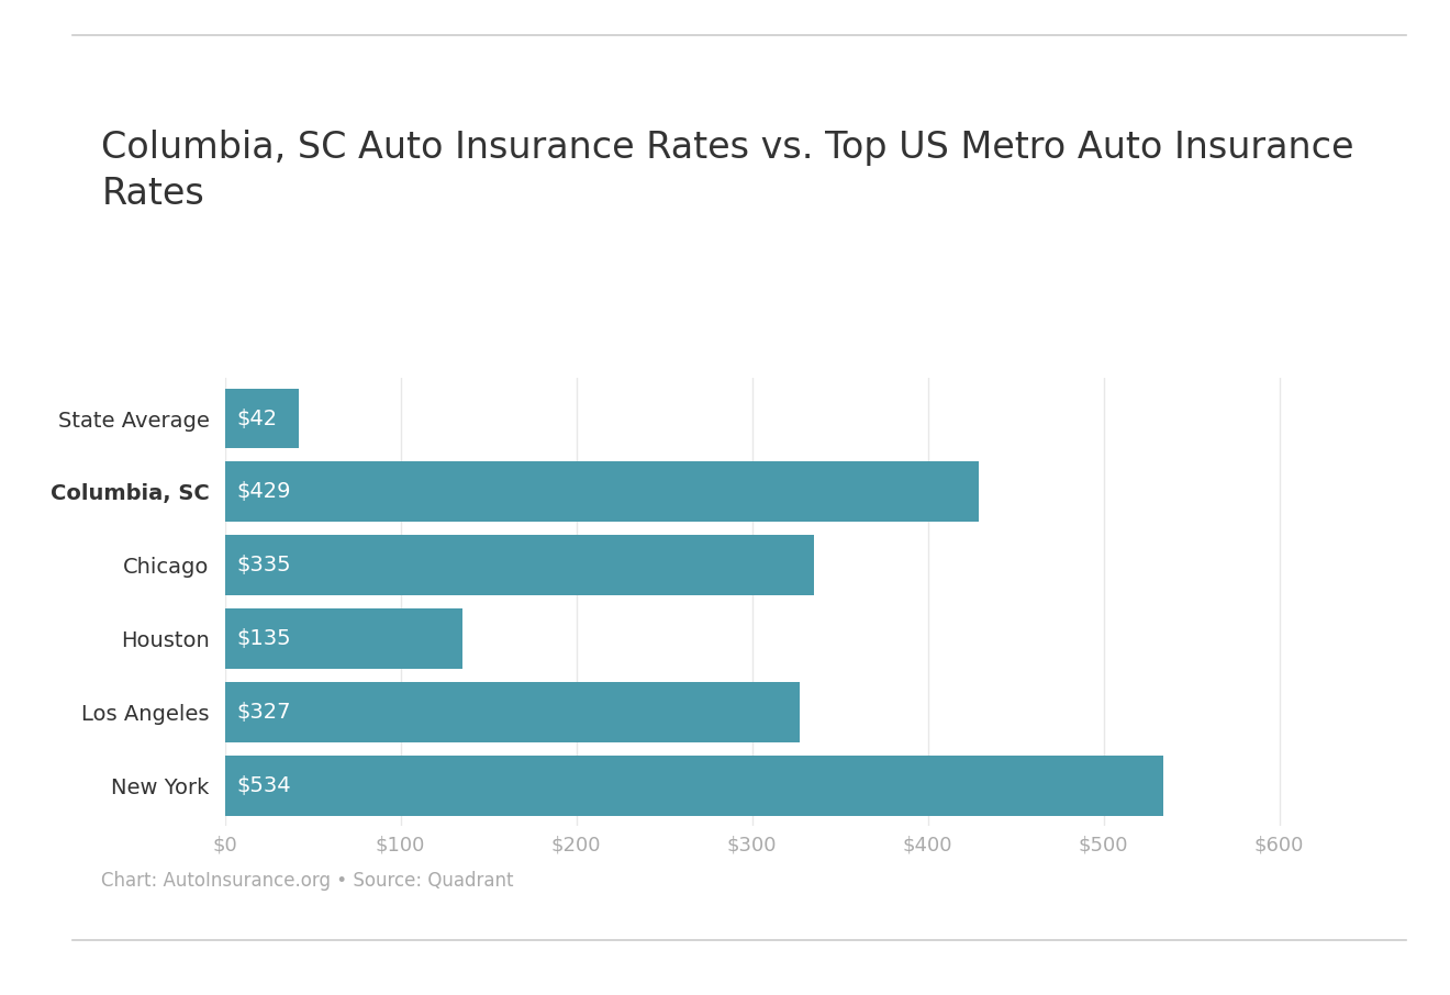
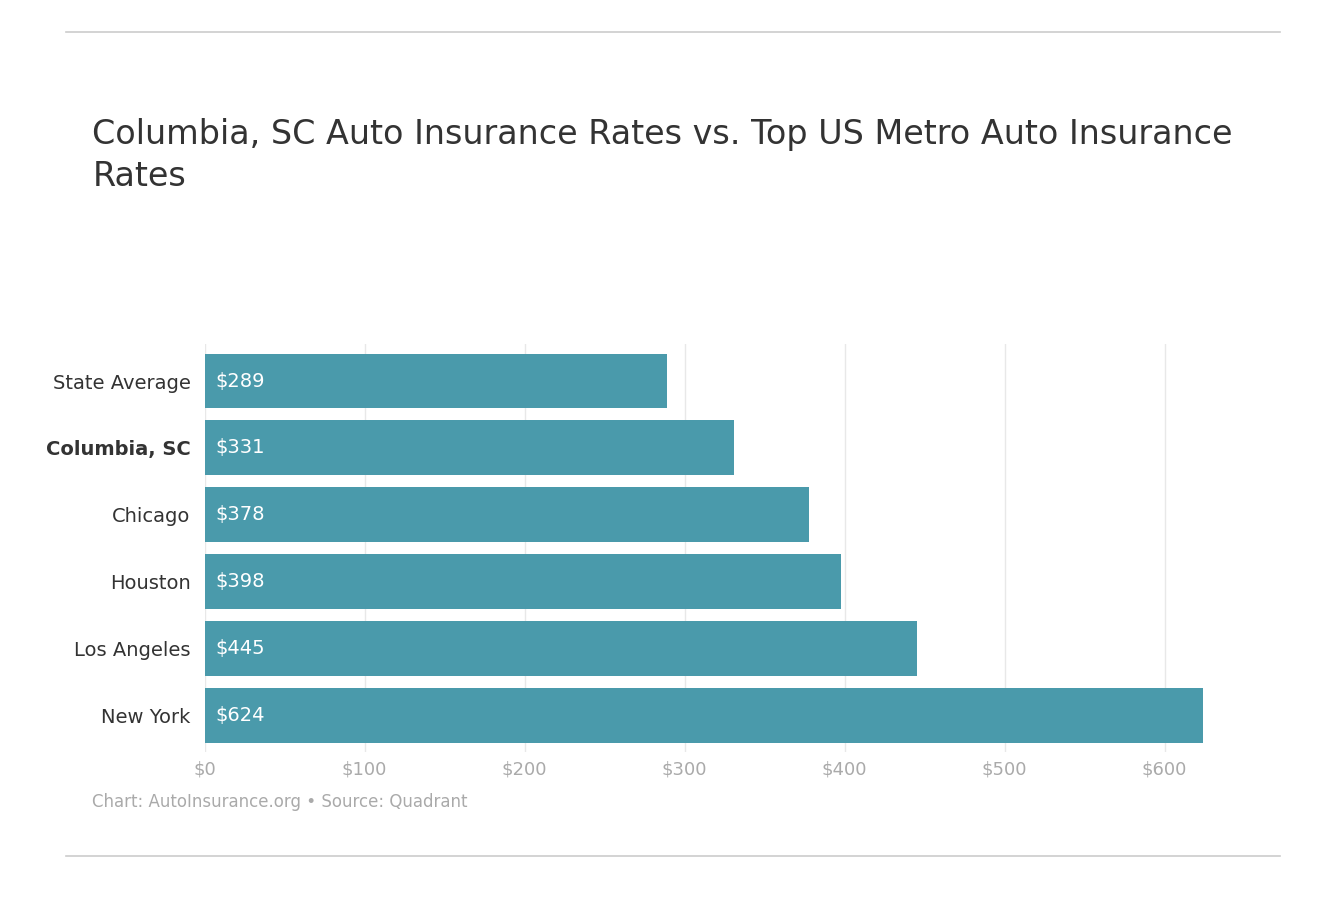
State Average: $42 -> $289
Columbia, SC: $429 -> $331
Chicago: $335 -> $378
Houston: $135 -> $398
Los Angeles: $327 -> $445
New York: $534 -> $624
